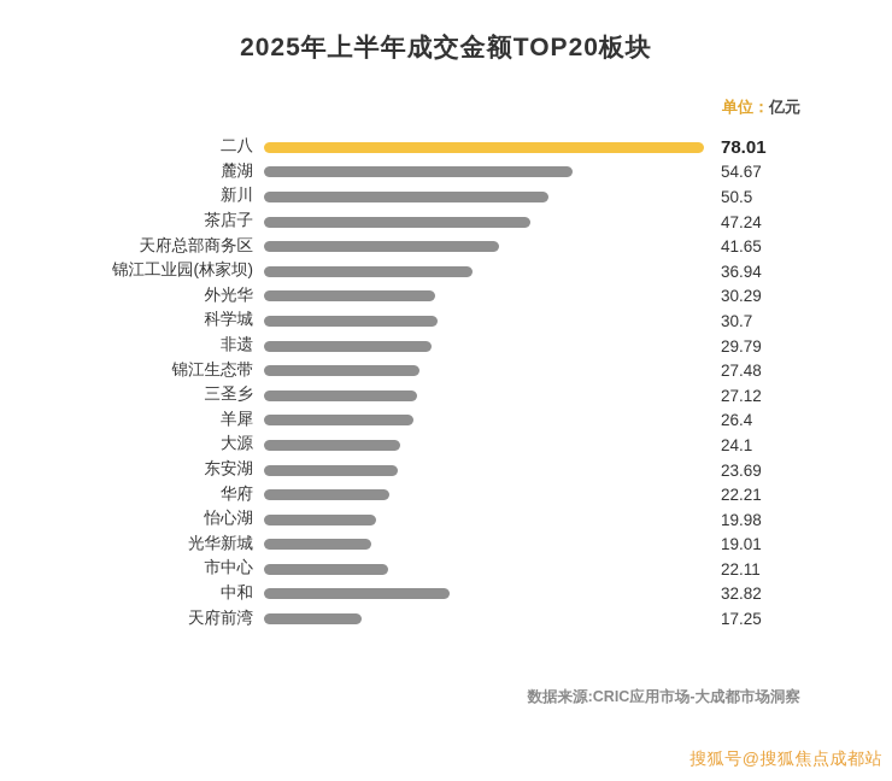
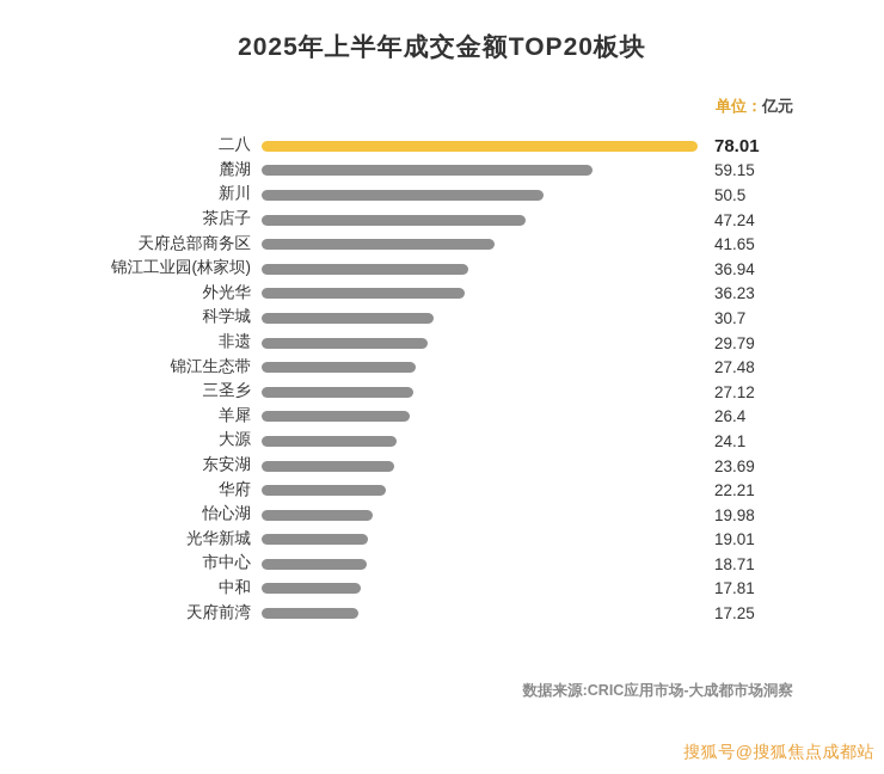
麓湖: 54.67 -> 59.15
外光华: 30.29 -> 36.23
市中心: 22.11 -> 18.71
中和: 32.82 -> 17.81
